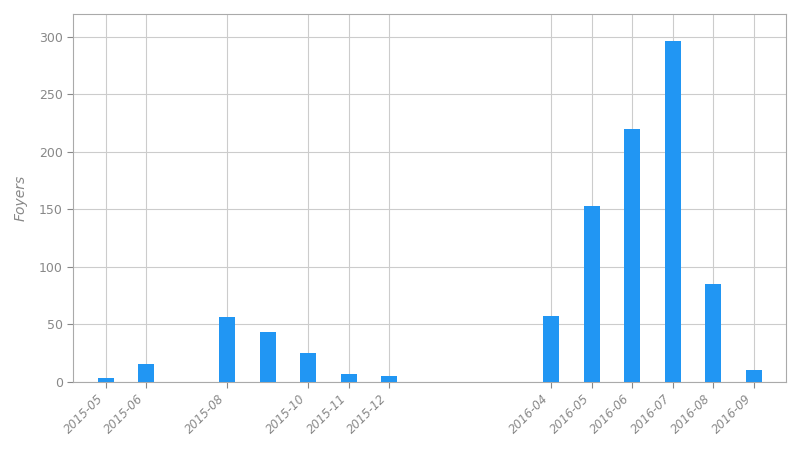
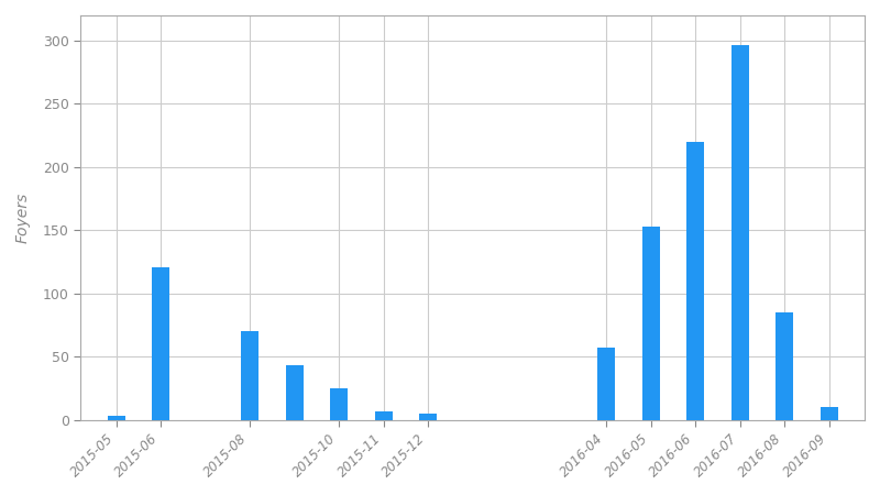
2015-06: 15 -> 121
2015-08: 56 -> 70
